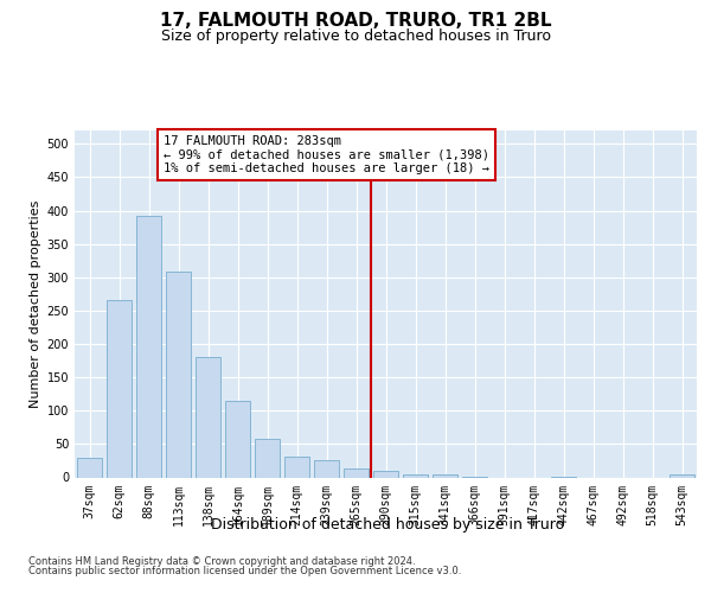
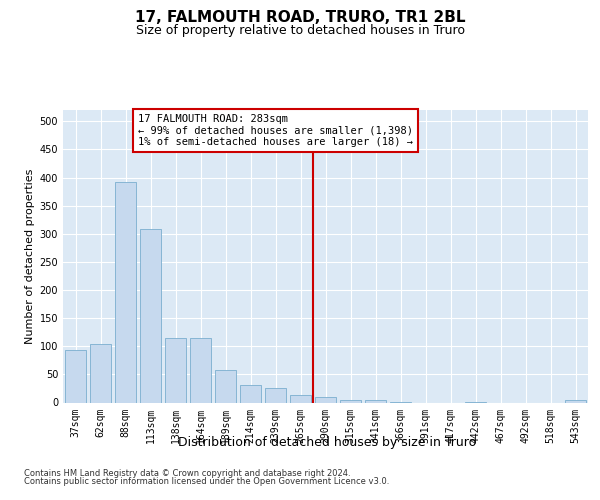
37sqm: 29 -> 94
62sqm: 265 -> 104
138sqm: 180 -> 114
